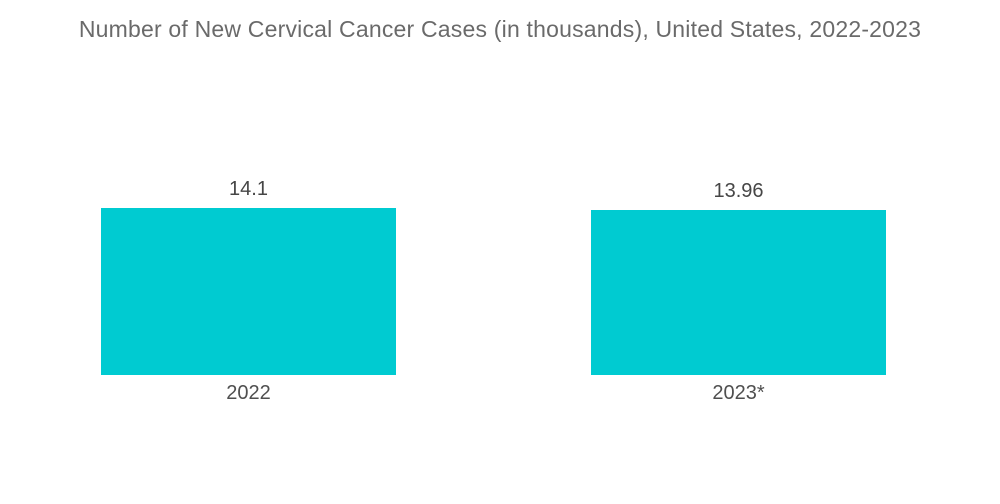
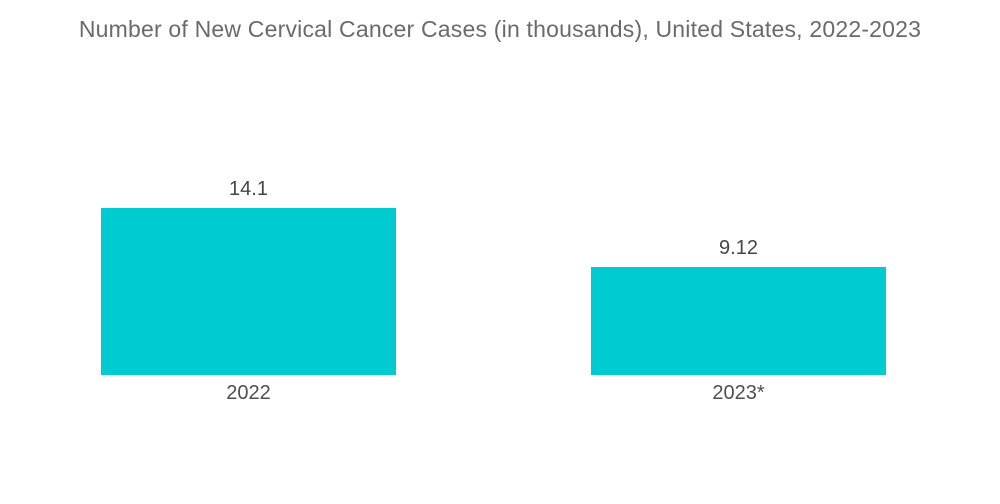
2023*: 13.96 -> 9.12
